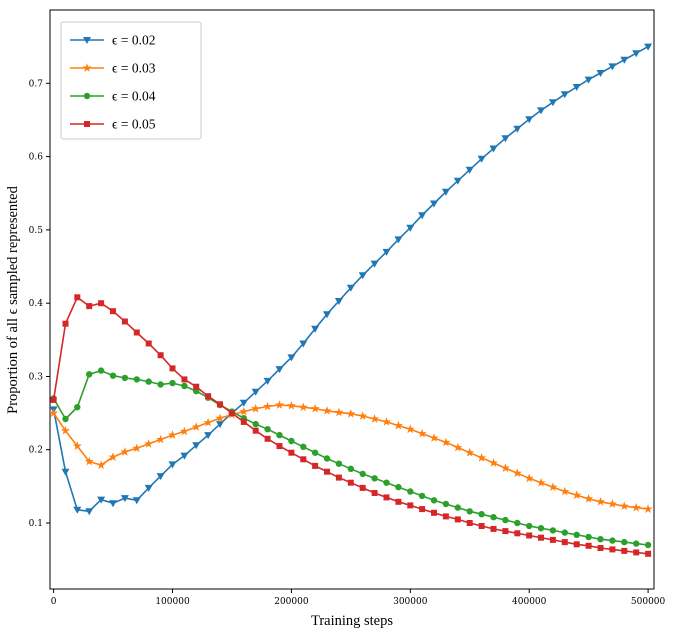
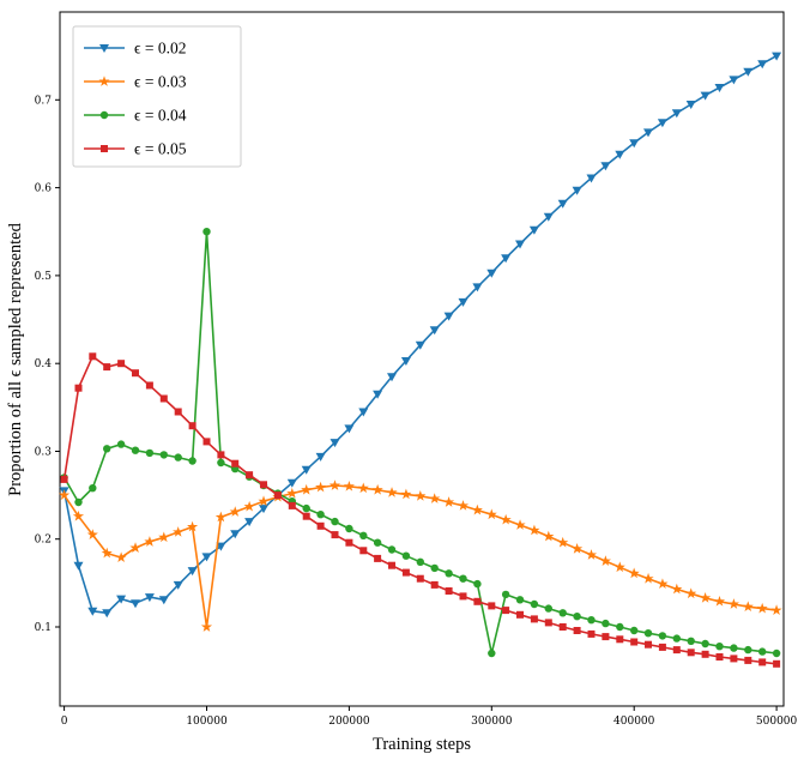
ϵ = 0.03/100000: 0.22 -> 0.10
ϵ = 0.04/100000: 0.29 -> 0.55
ϵ = 0.04/300000: 0.14 -> 0.07
